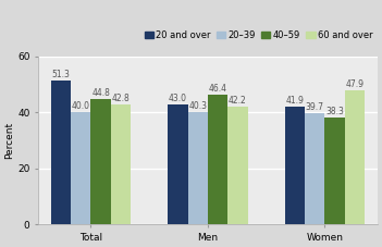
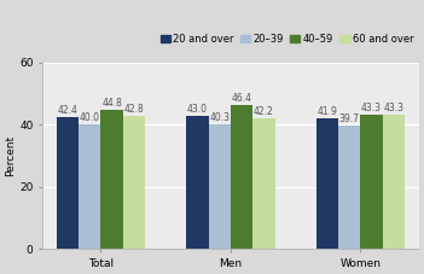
20 and over/Total: 51.3 -> 42.4
40–59/Women: 38.3 -> 43.3
60 and over/Women: 47.9 -> 43.3
